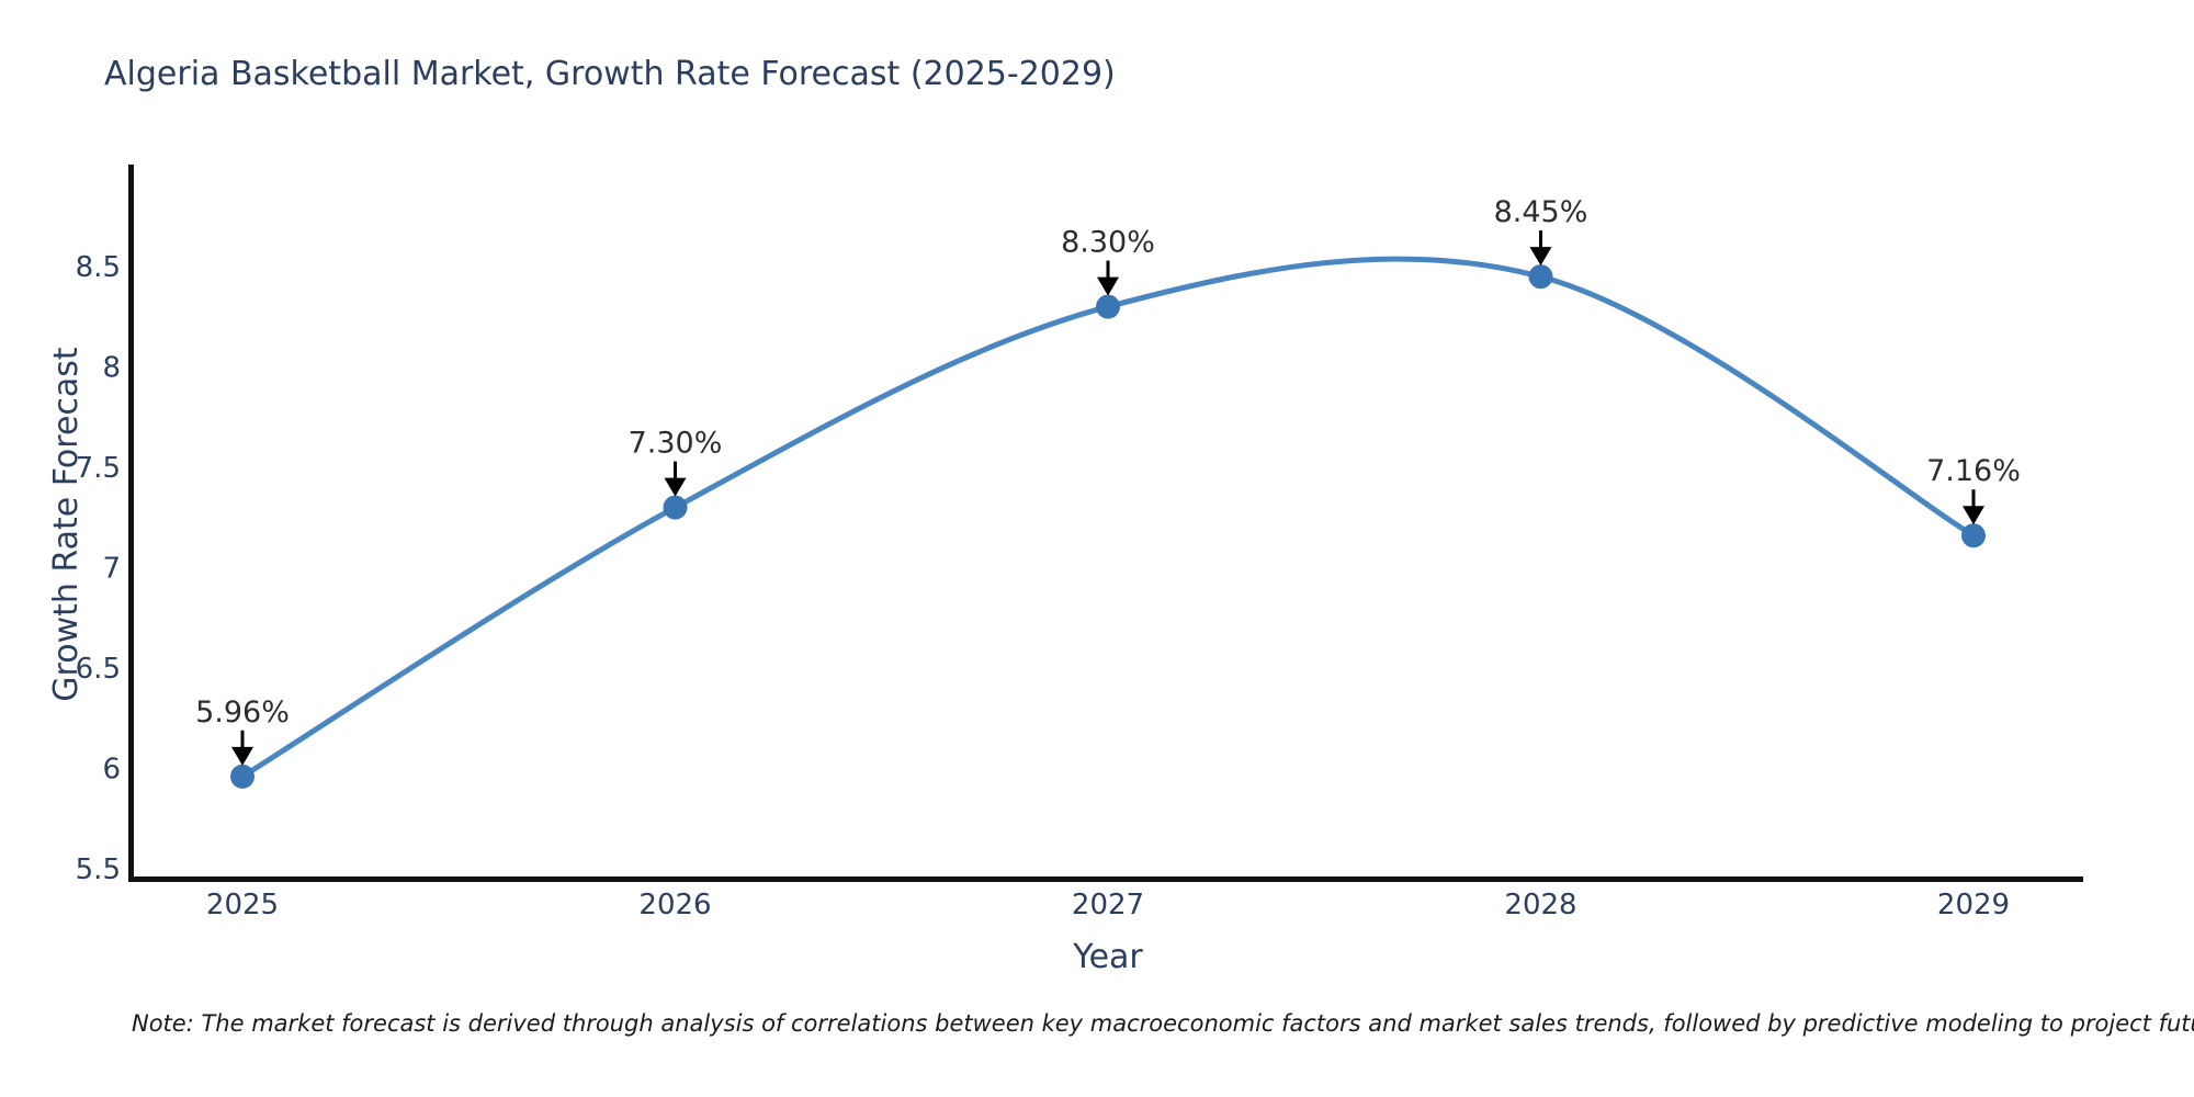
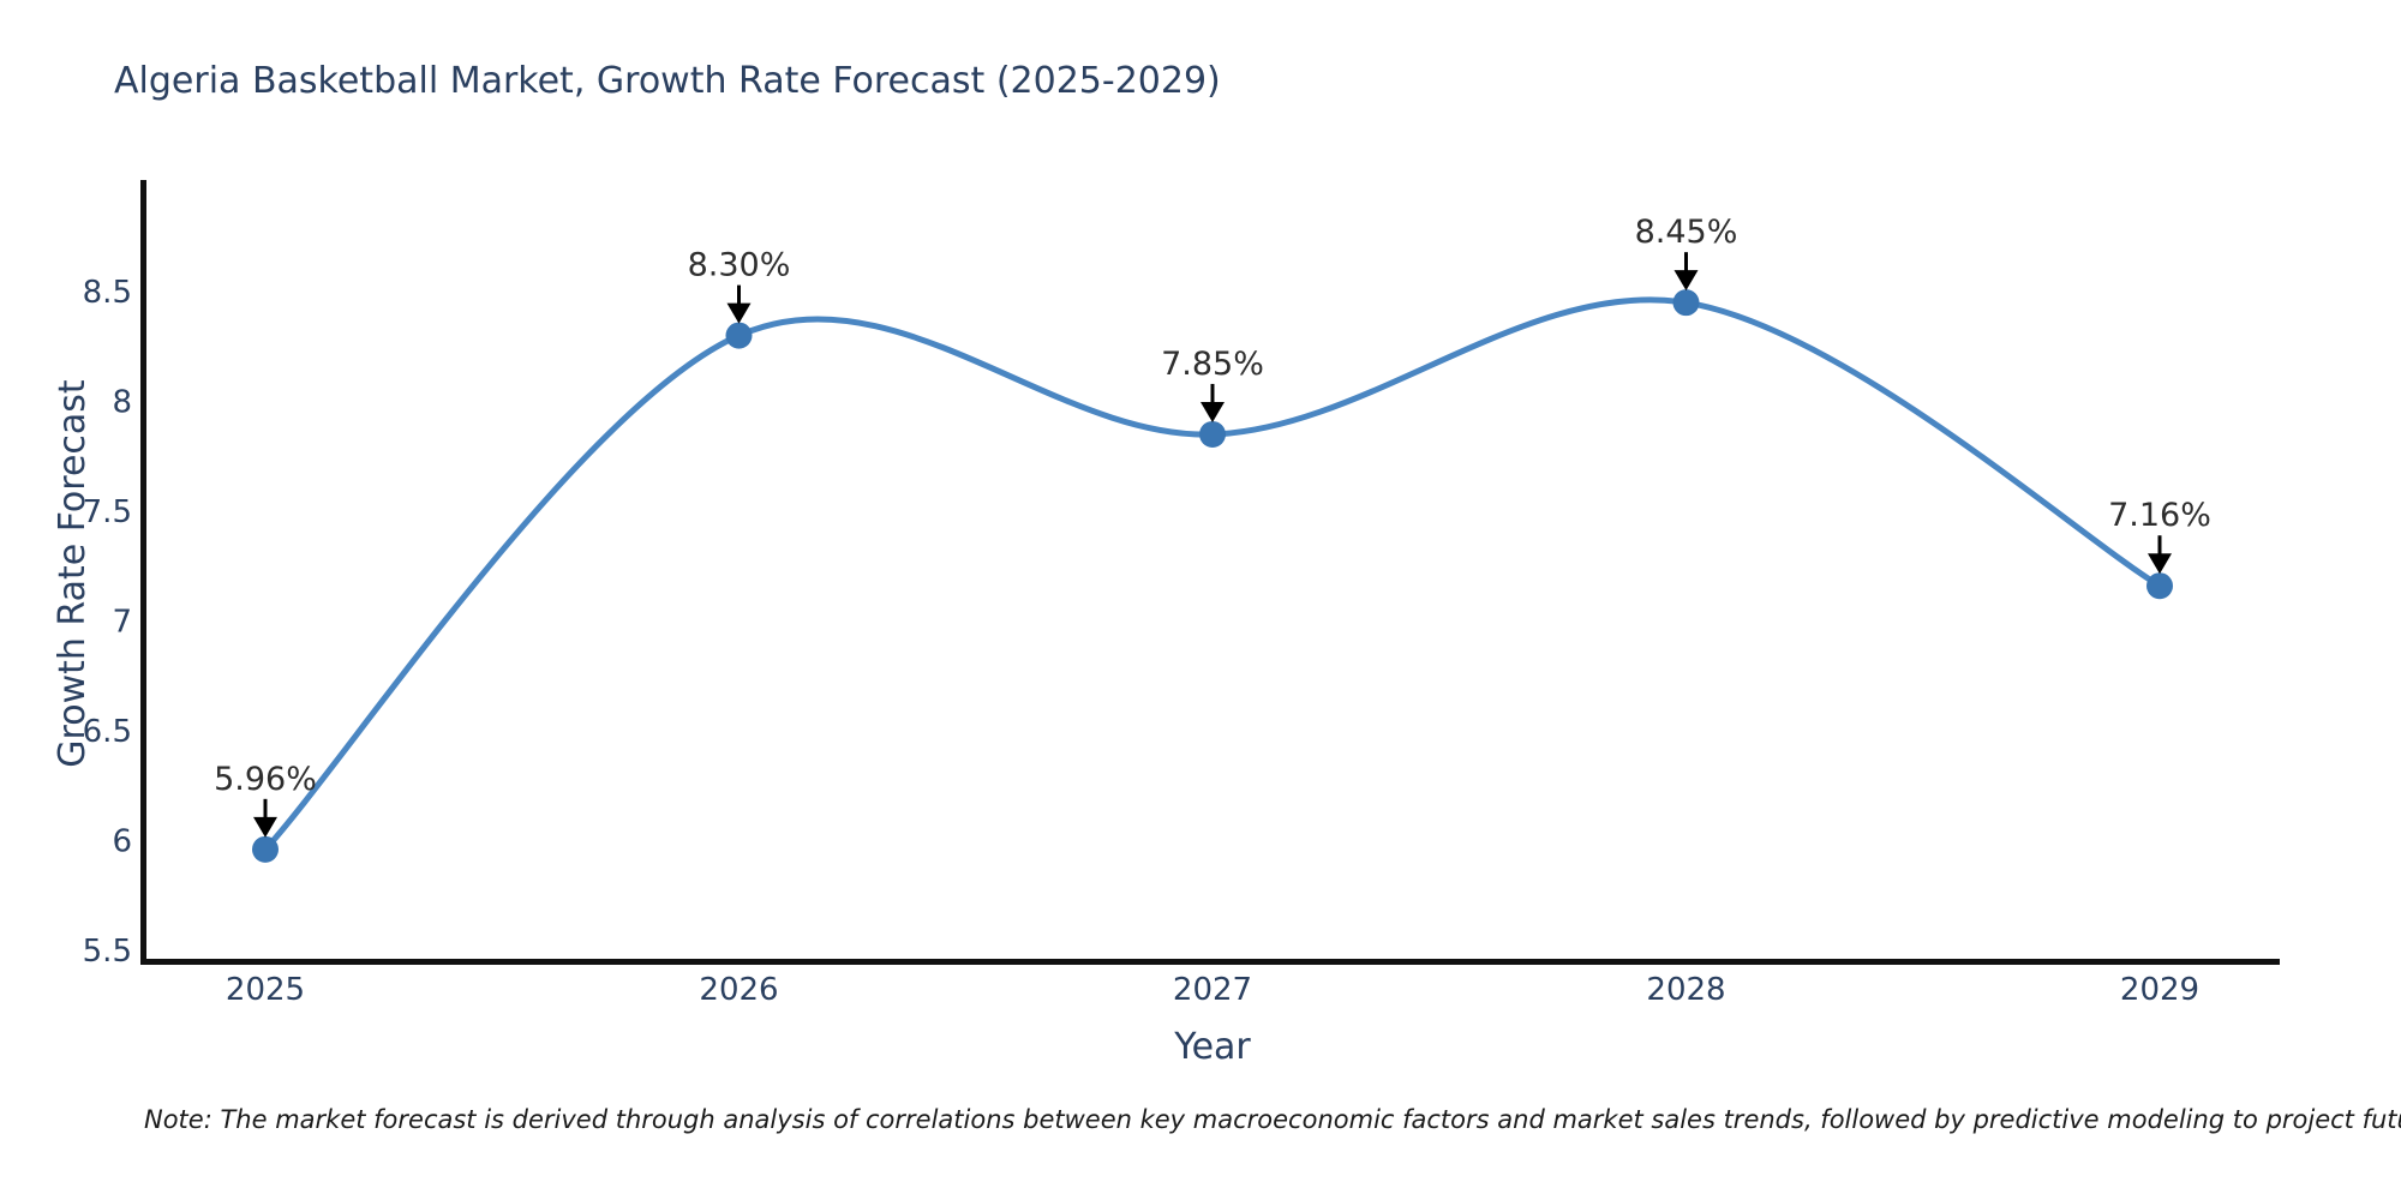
2026: 7.30% -> 8.30%
2027: 8.30% -> 7.85%
